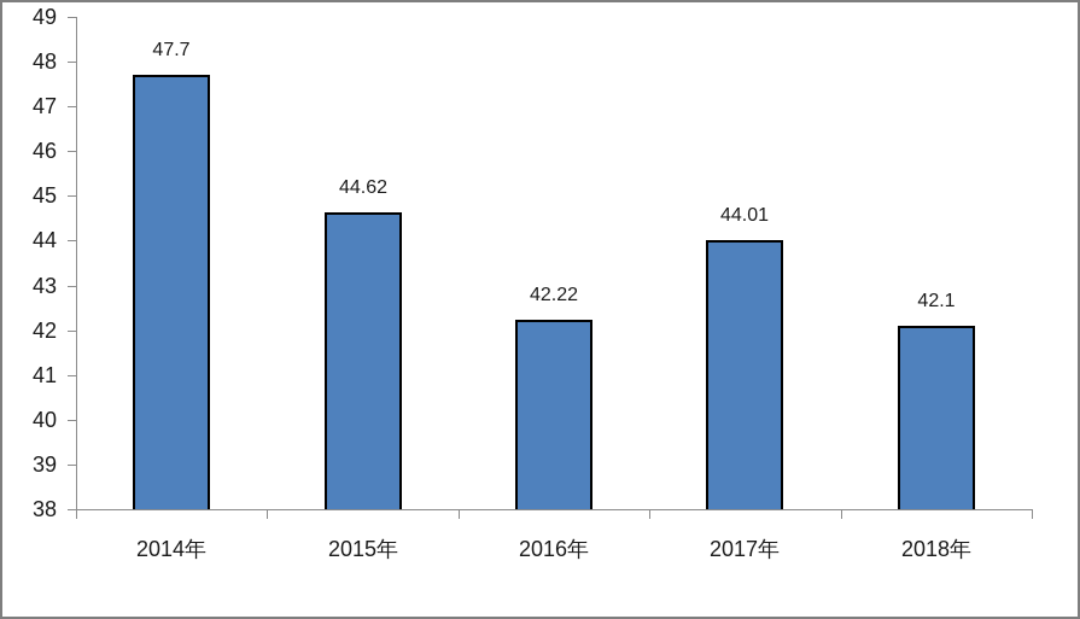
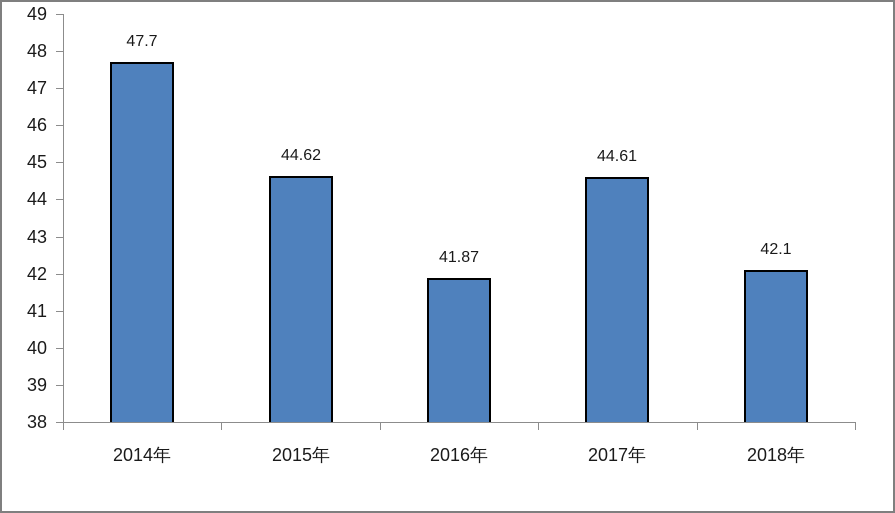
2016年: 42.22 -> 41.87
2017年: 44.01 -> 44.61
